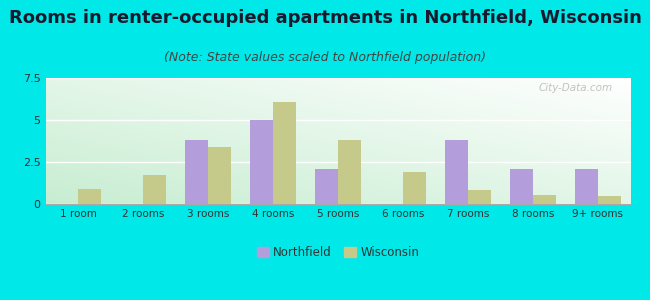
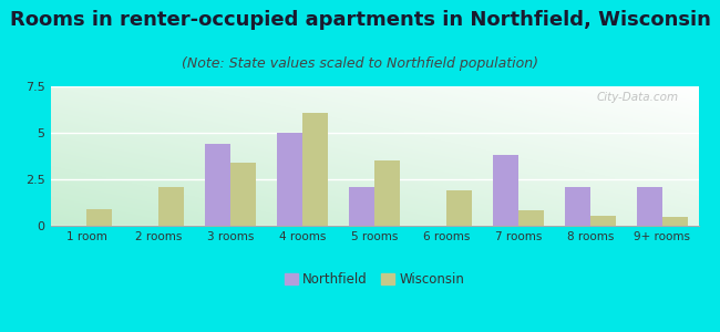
Wisconsin/2 rooms: 1.7 -> 2.1
Northfield/3 rooms: 3.8 -> 4.4
Wisconsin/5 rooms: 3.8 -> 3.5
